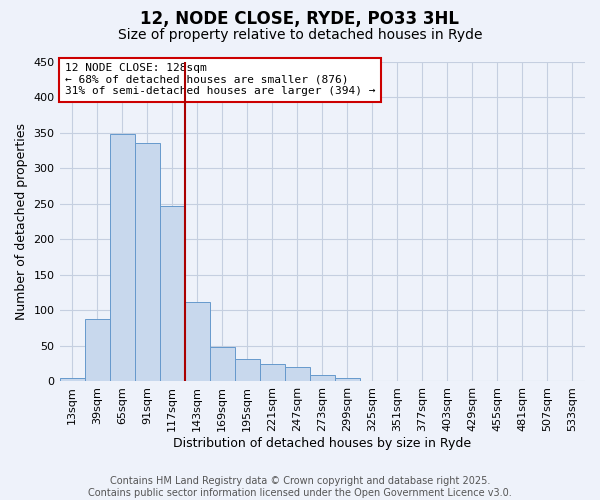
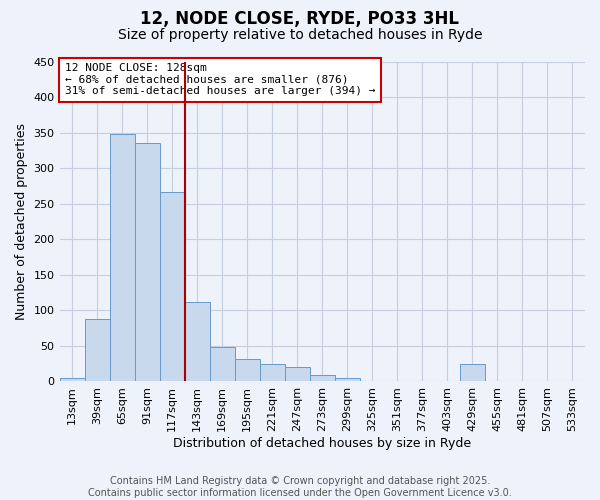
117sqm: 247 -> 266
429sqm: 1 -> 24
